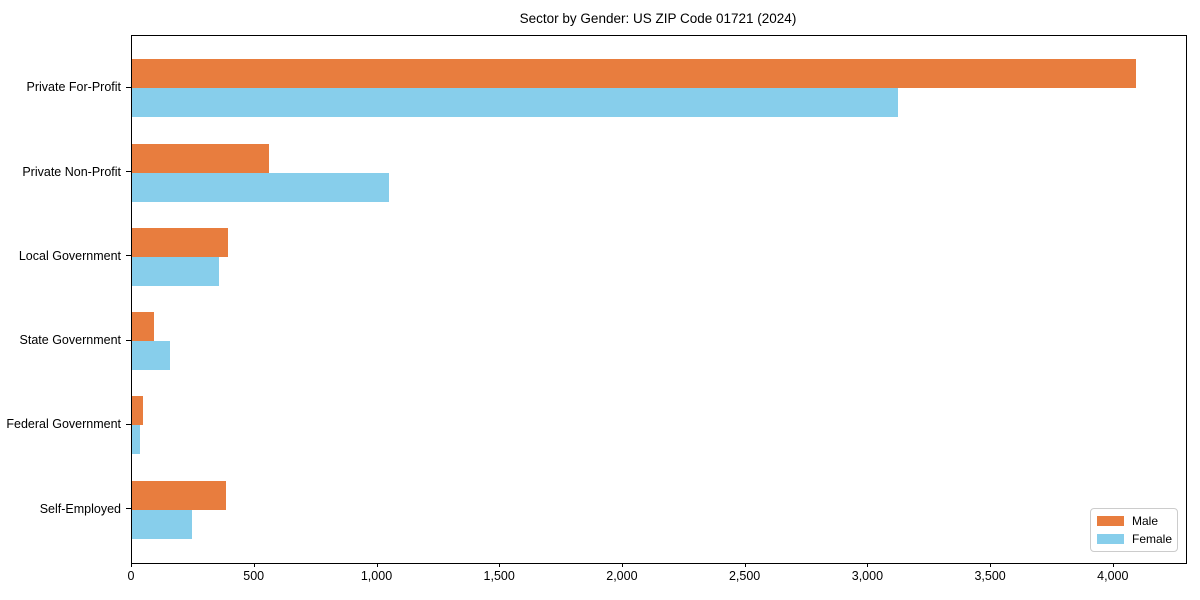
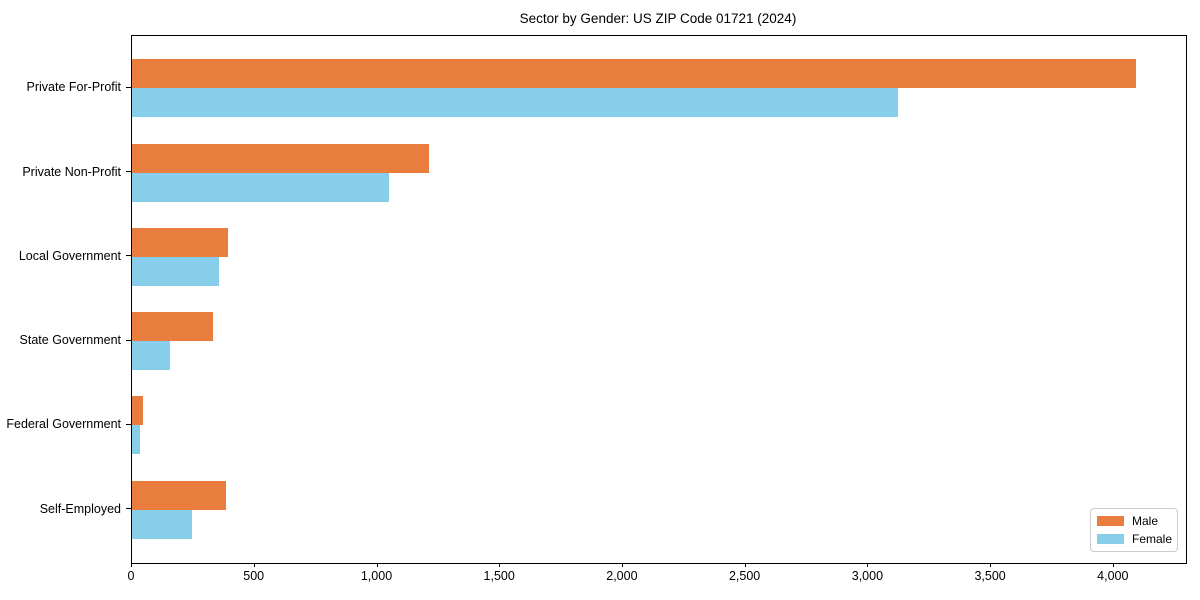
Male/Private Non-Profit: 560 -> 1210
Male/State Government: 90 -> 330
